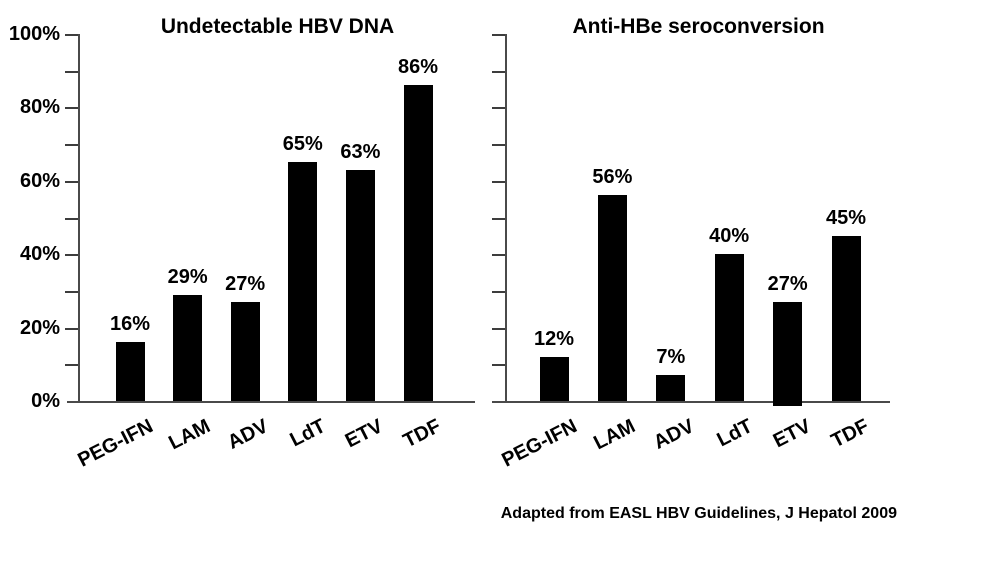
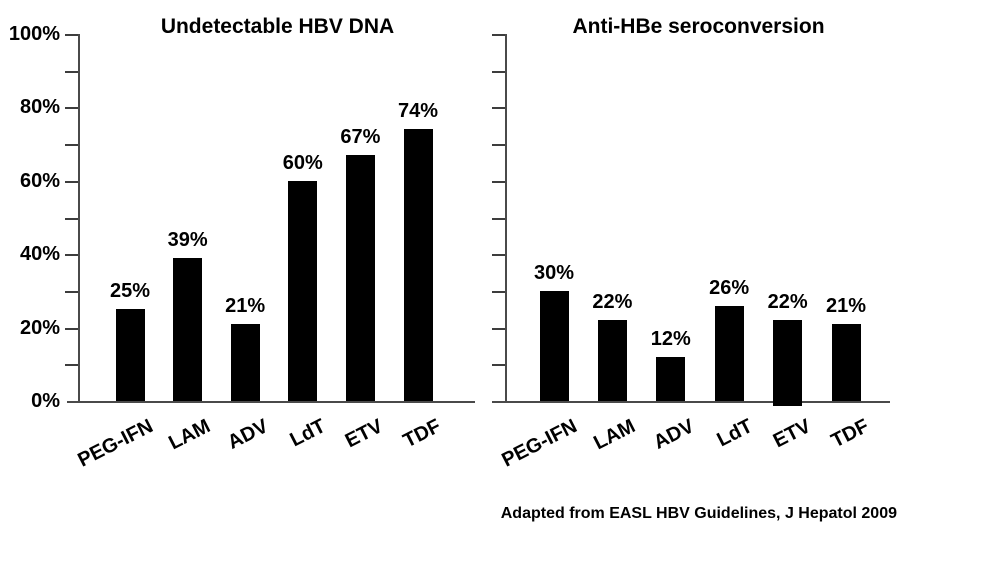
Undetectable HBV DNA/PEG-IFN: 16% -> 25%
Undetectable HBV DNA/LAM: 29% -> 39%
Undetectable HBV DNA/ADV: 27% -> 21%
Undetectable HBV DNA/LdT: 65% -> 60%
Undetectable HBV DNA/ETV: 63% -> 67%
Undetectable HBV DNA/TDF: 86% -> 74%
Anti-HBe seroconversion/PEG-IFN: 12% -> 30%
Anti-HBe seroconversion/LAM: 56% -> 22%
Anti-HBe seroconversion/ADV: 7% -> 12%
Anti-HBe seroconversion/LdT: 40% -> 26%
Anti-HBe seroconversion/ETV: 27% -> 22%
Anti-HBe seroconversion/TDF: 45% -> 21%
